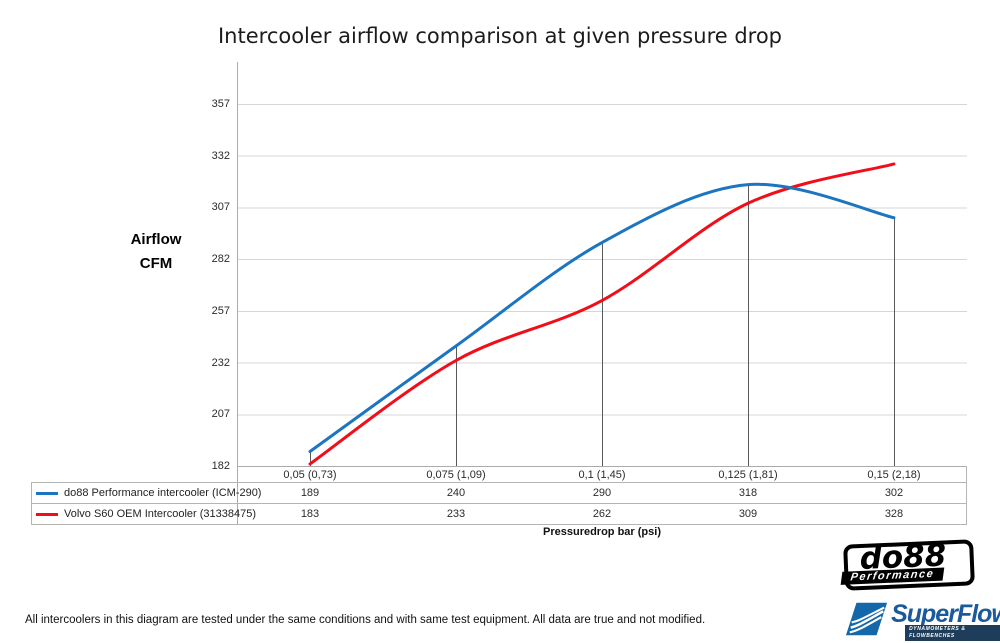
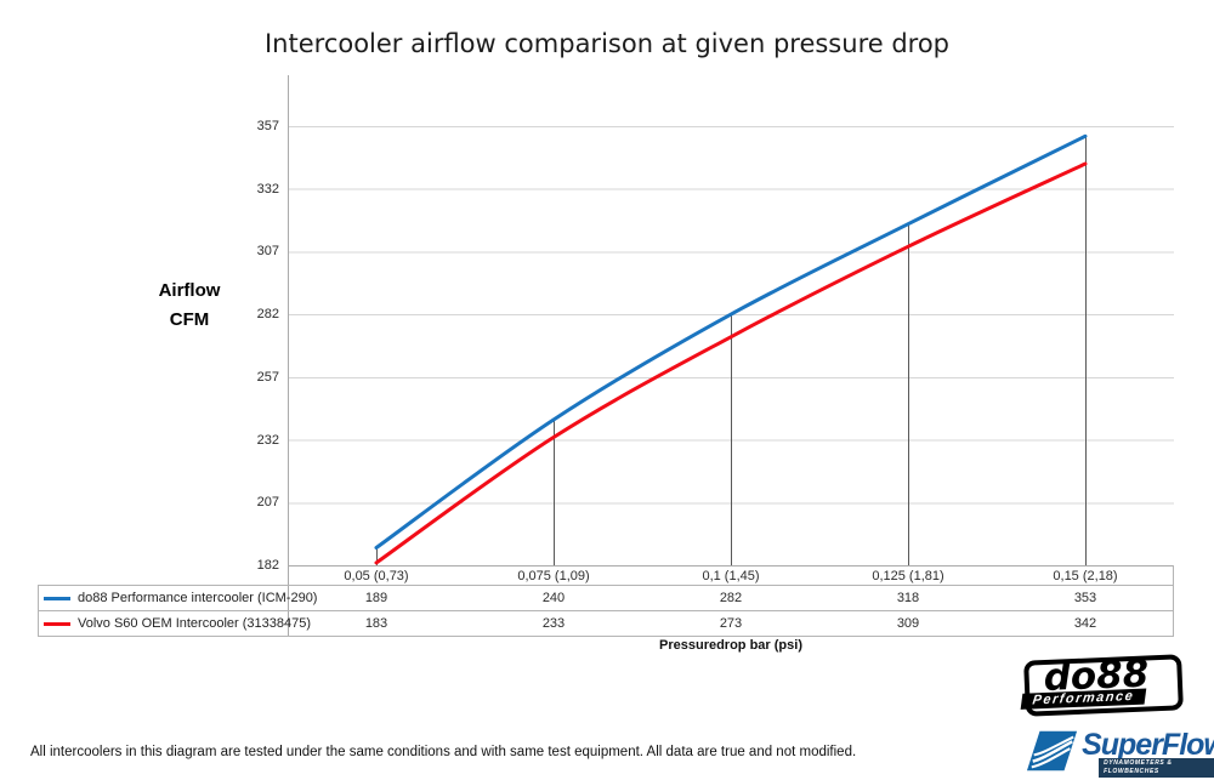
do88 Performance intercooler (ICM-290)/0,1 (1,45): 290 -> 282
Volvo S60 OEM Intercooler (31338475)/0,1 (1,45): 262 -> 273
do88 Performance intercooler (ICM-290)/0,15 (2,18): 302 -> 353
Volvo S60 OEM Intercooler (31338475)/0,15 (2,18): 328 -> 342
